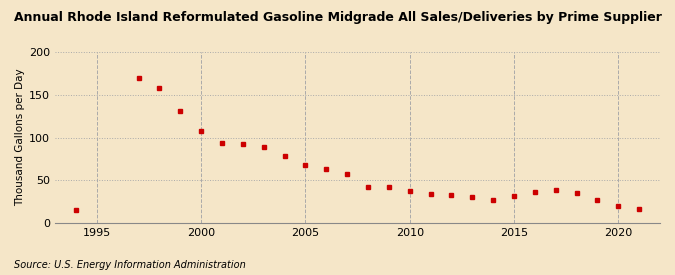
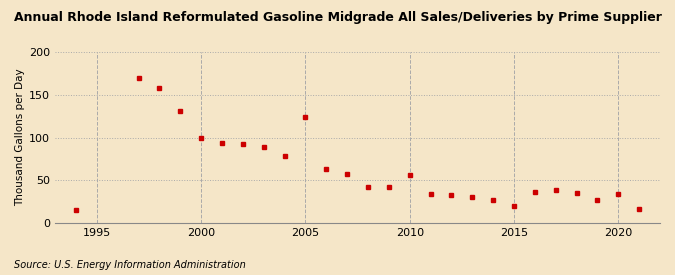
2000: 108 -> 100
2005: 68 -> 124
2010: 37 -> 56
2015: 32 -> 20
2020: 20 -> 34
